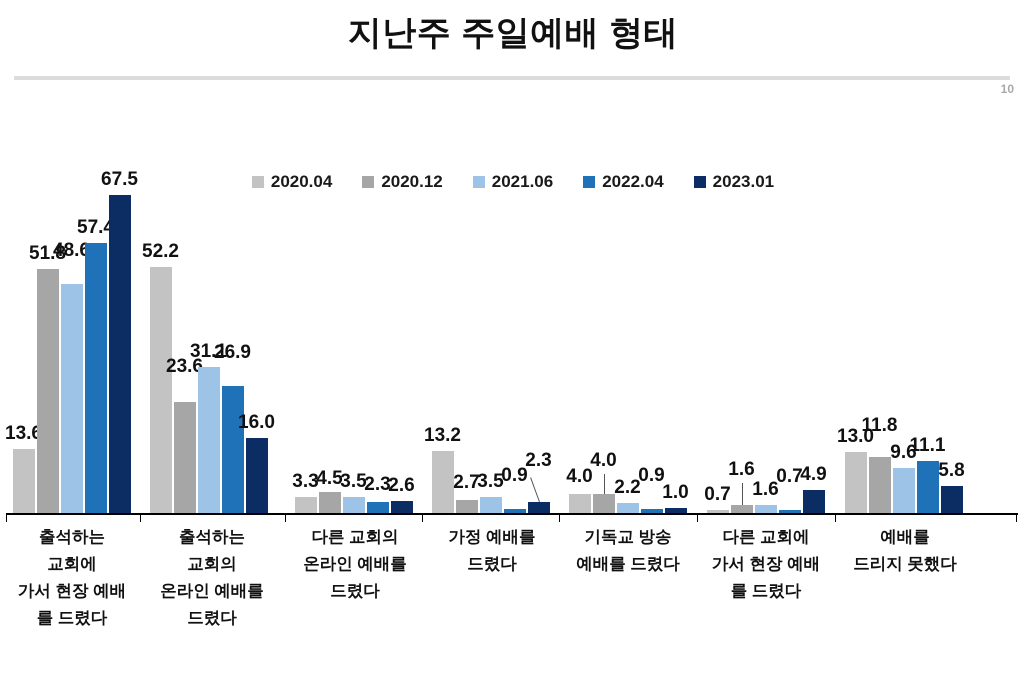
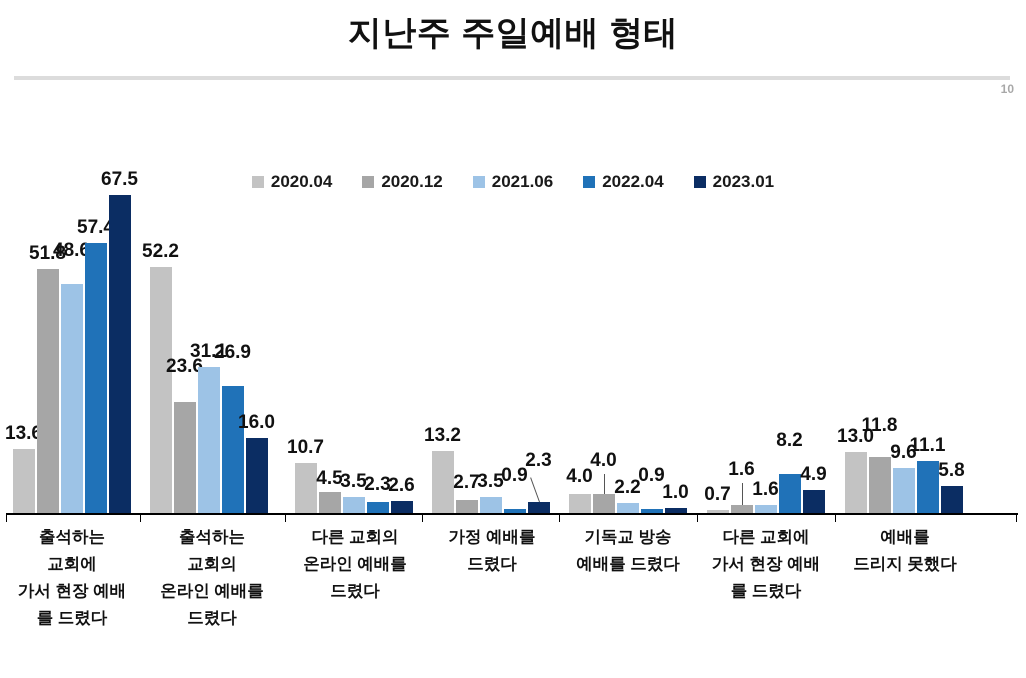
2020.04/다른 교회의 온라인 예배를 드렸다: 3.3 -> 10.7
2022.04/다른 교회에 가서 현장 예배를 드렸다: 0.7 -> 8.2
